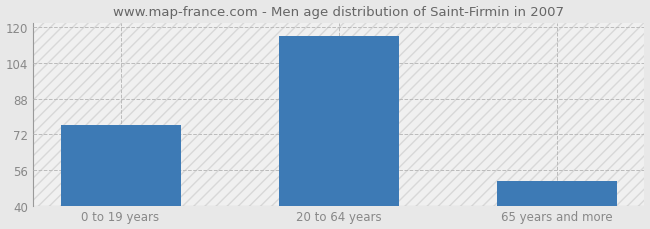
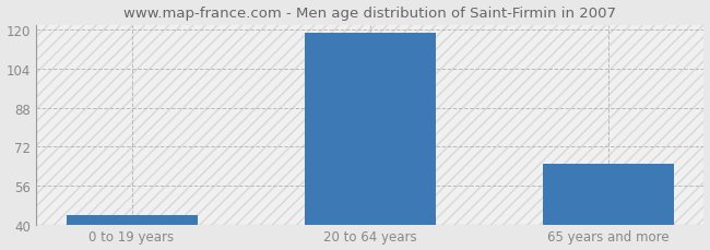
0 to 19 years: 76 -> 44
20 to 64 years: 116 -> 119
65 years and more: 51 -> 65
